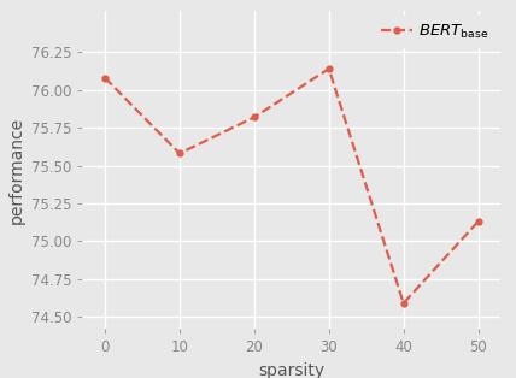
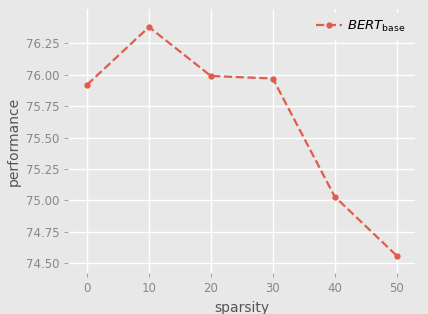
0: 76.08 -> 75.92
10: 75.58 -> 76.38
20: 75.82 -> 75.99
30: 76.14 -> 75.97
40: 74.59 -> 75.03
50: 75.13 -> 74.56
